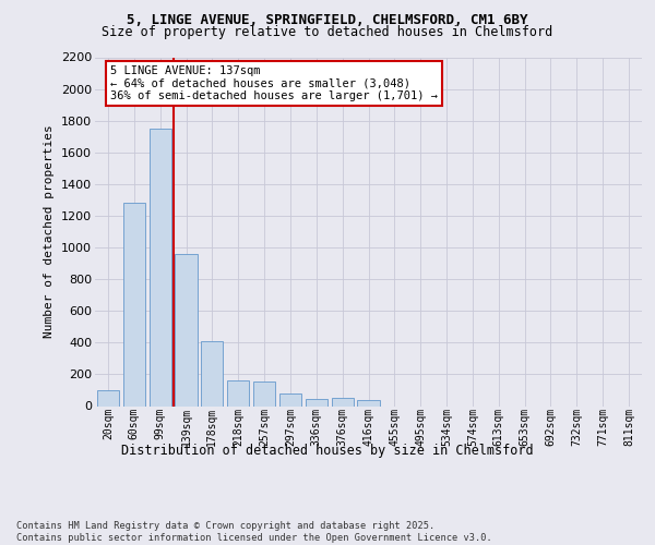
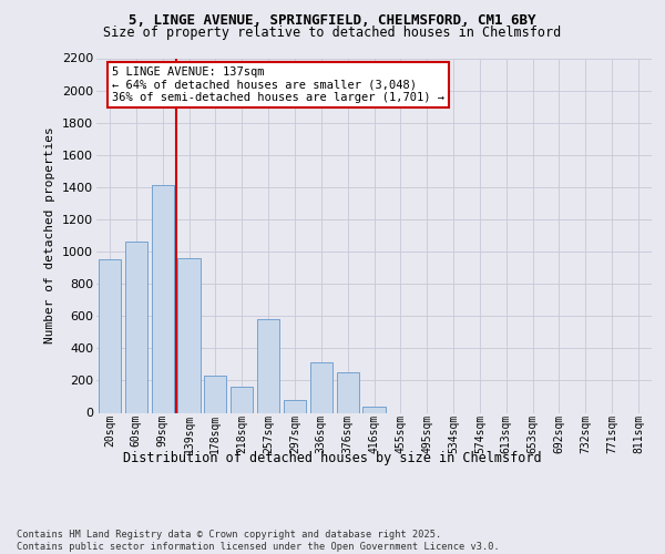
20sqm: 100 -> 950
60sqm: 1280 -> 1060
99sqm: 1750 -> 1410
178sqm: 410 -> 230
257sqm: 160 -> 580
336sqm: 40 -> 310
376sqm: 60 -> 250
